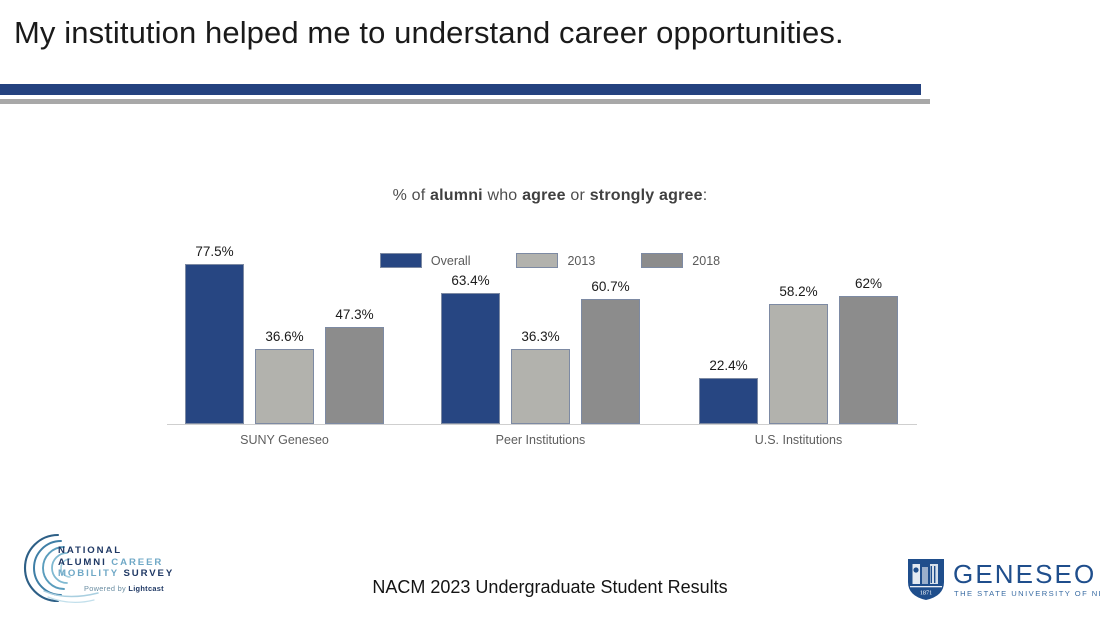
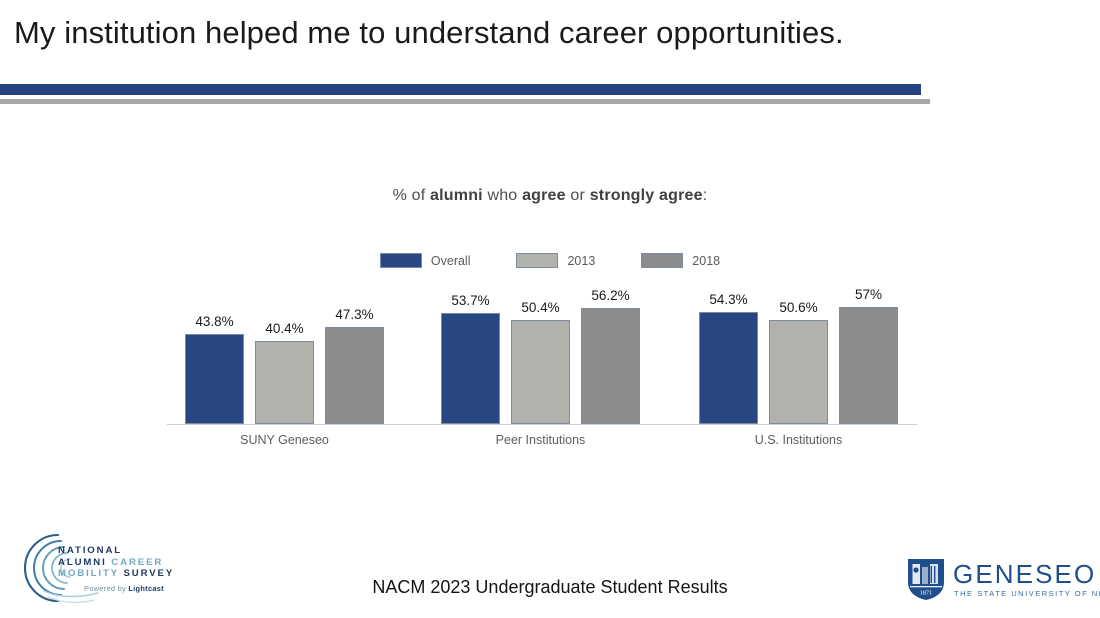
Overall/SUNY Geneseo: 77.5% -> 43.8%
2013/SUNY Geneseo: 36.6% -> 40.4%
Overall/Peer Institutions: 63.4% -> 53.7%
2013/Peer Institutions: 36.3% -> 50.4%
2018/Peer Institutions: 60.7% -> 56.2%
Overall/U.S. Institutions: 22.4% -> 54.3%
2013/U.S. Institutions: 58.2% -> 50.6%
2018/U.S. Institutions: 62% -> 57%
